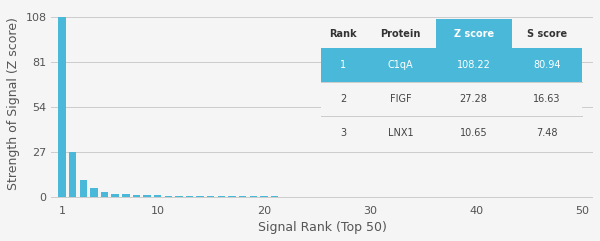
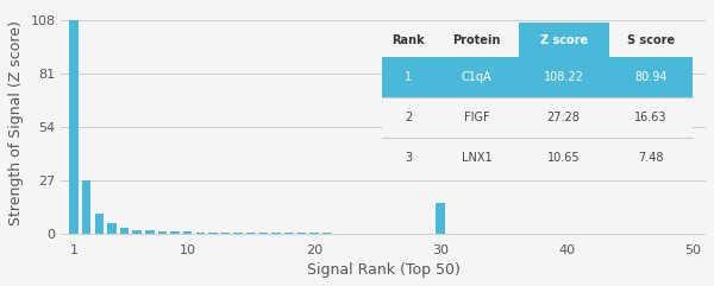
30: 0 -> 16
